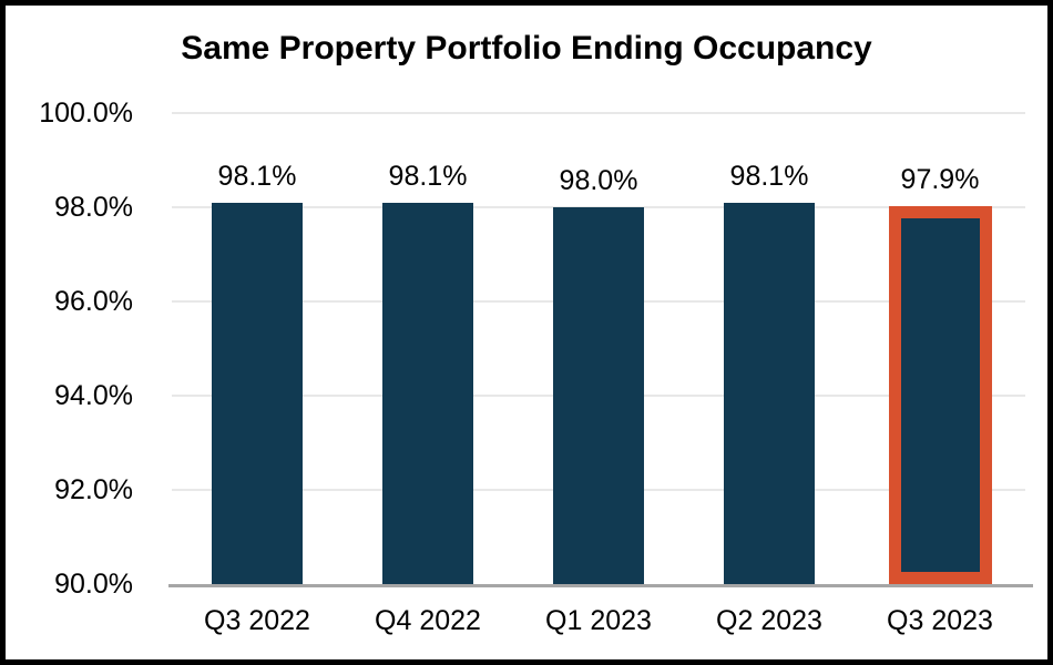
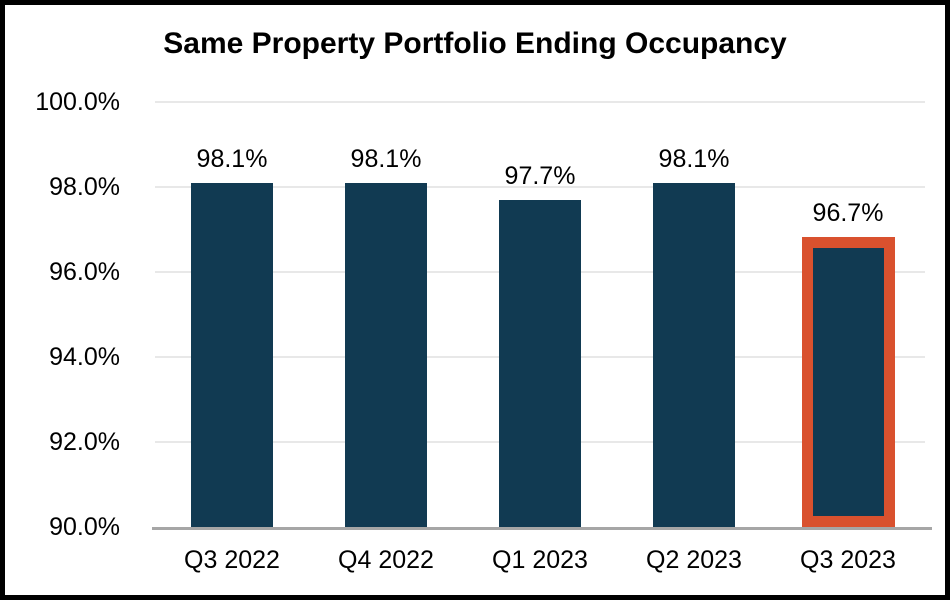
Q1 2023: 98.0% -> 97.7%
Q3 2023: 97.9% -> 96.7%
